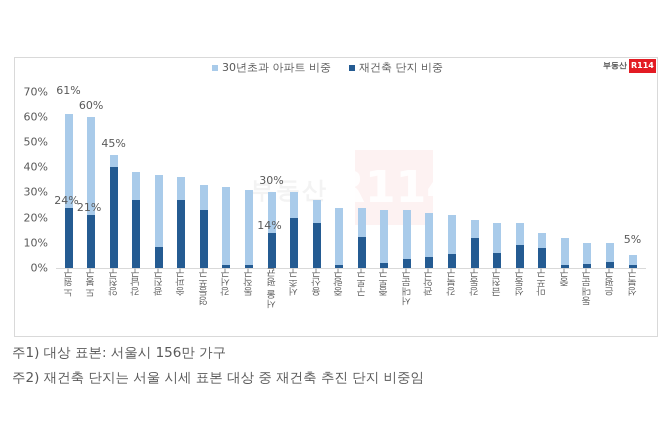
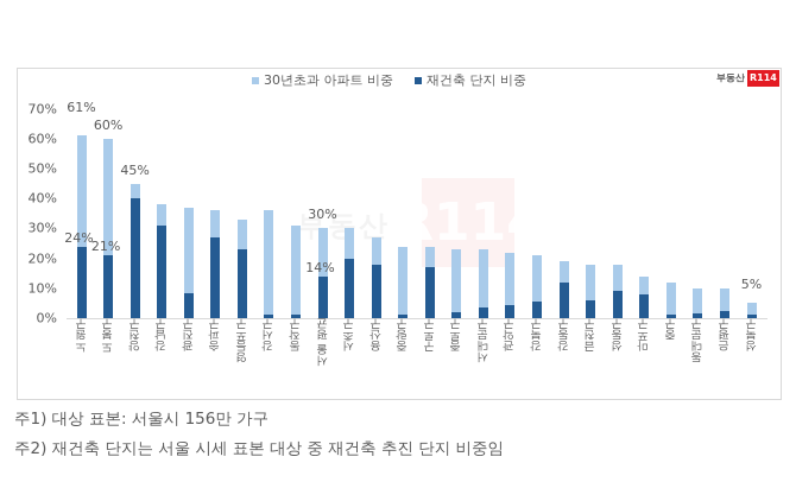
재건축 단지 비중/강남구: 27% -> 31%
30년초과 아파트 비중/강서구: 32% -> 36%
재건축 단지 비중/구로구: 12% -> 17%
